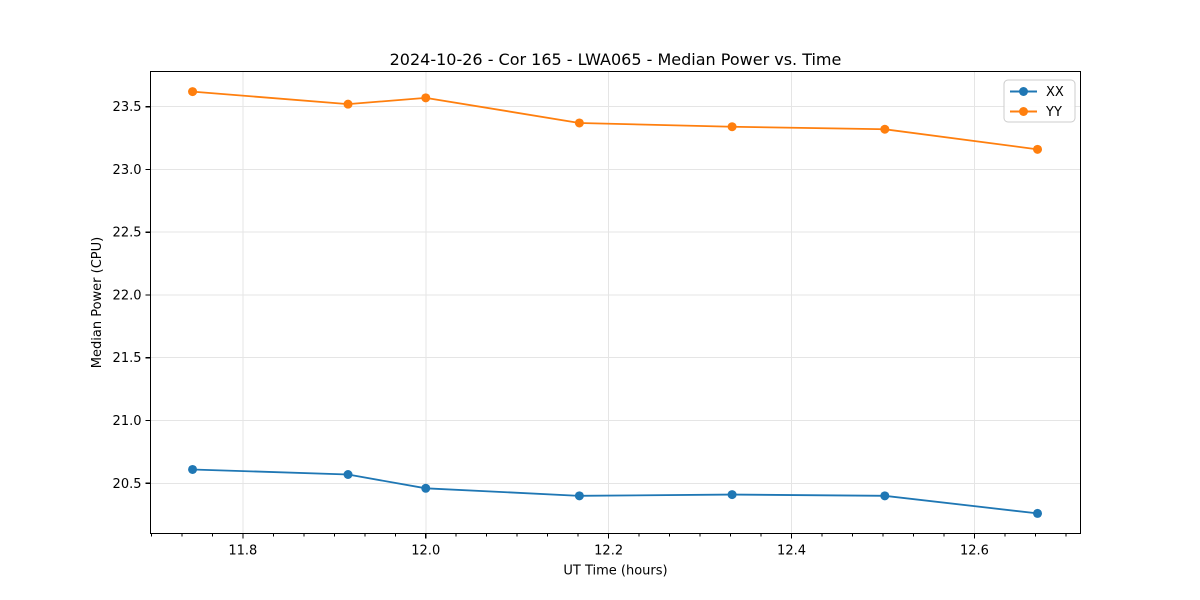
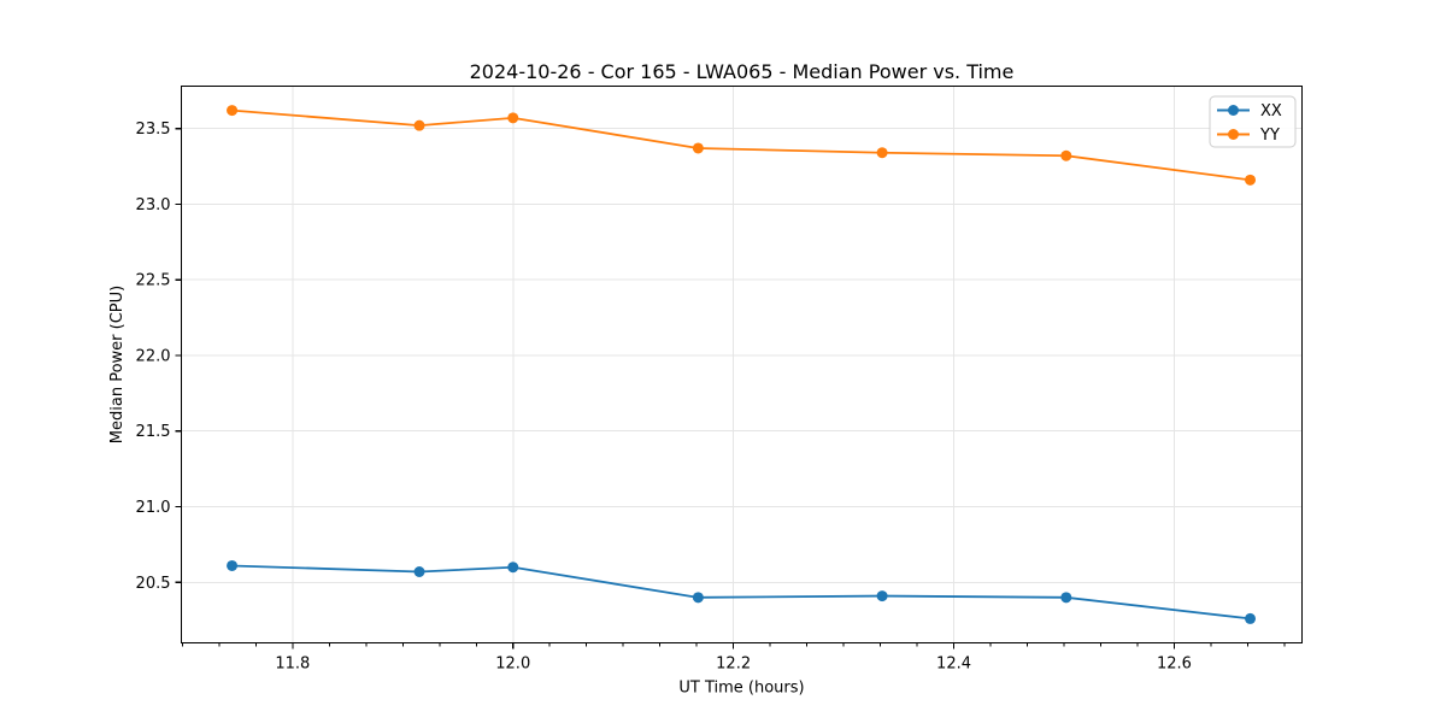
XX/12.0: 20.46 -> 20.60
